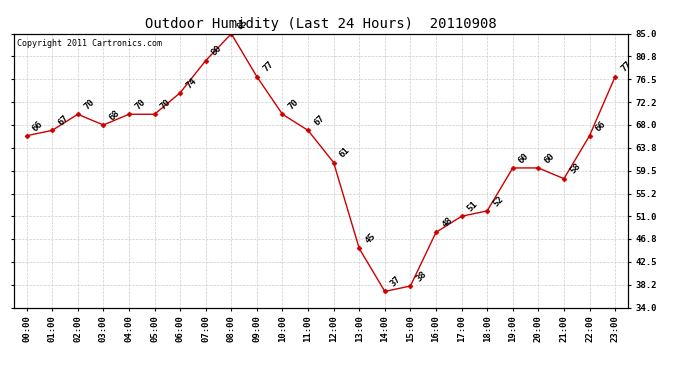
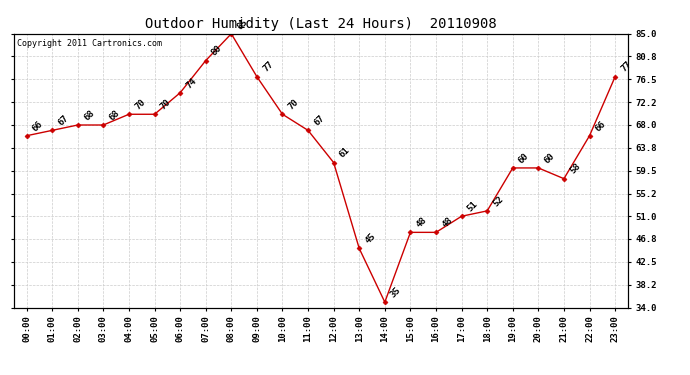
02:00: 70 -> 68
14:00: 37 -> 35
15:00: 38 -> 48
